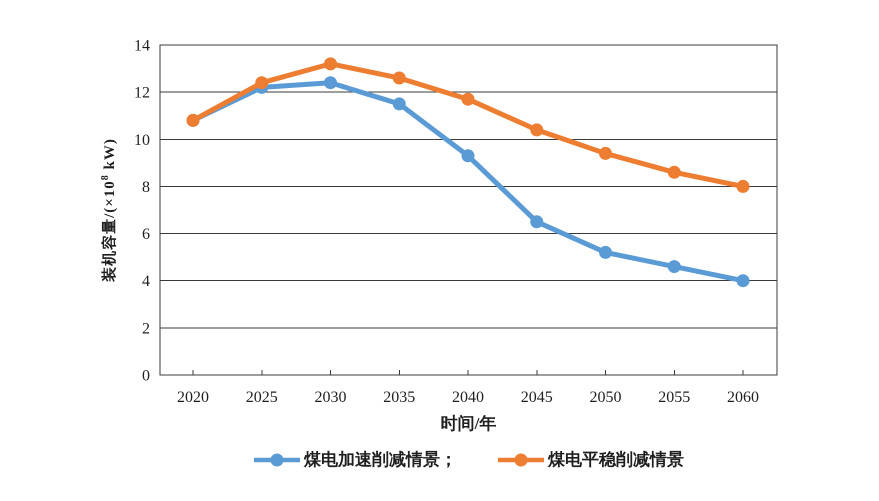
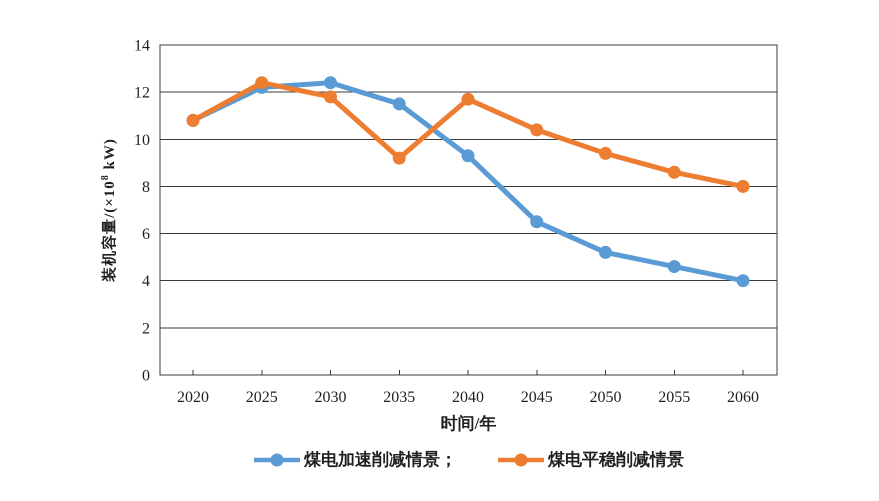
煤电平稳削减情景/2030: 13.2 -> 11.8
煤电平稳削减情景/2035: 12.6 -> 9.2
